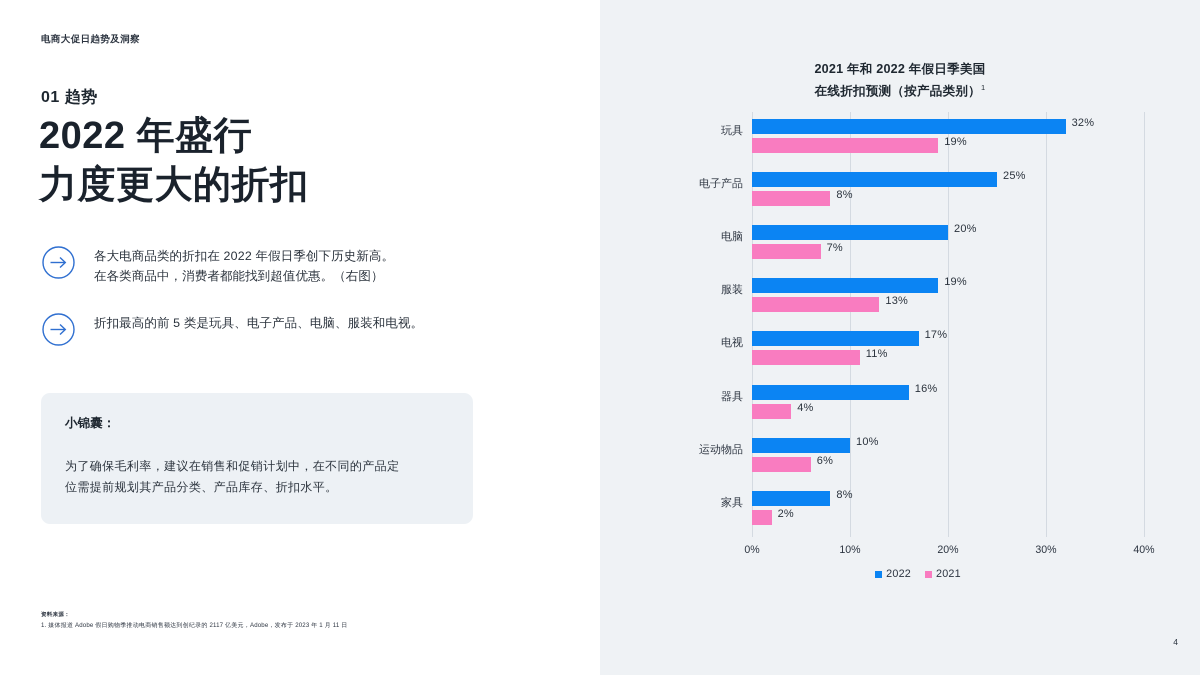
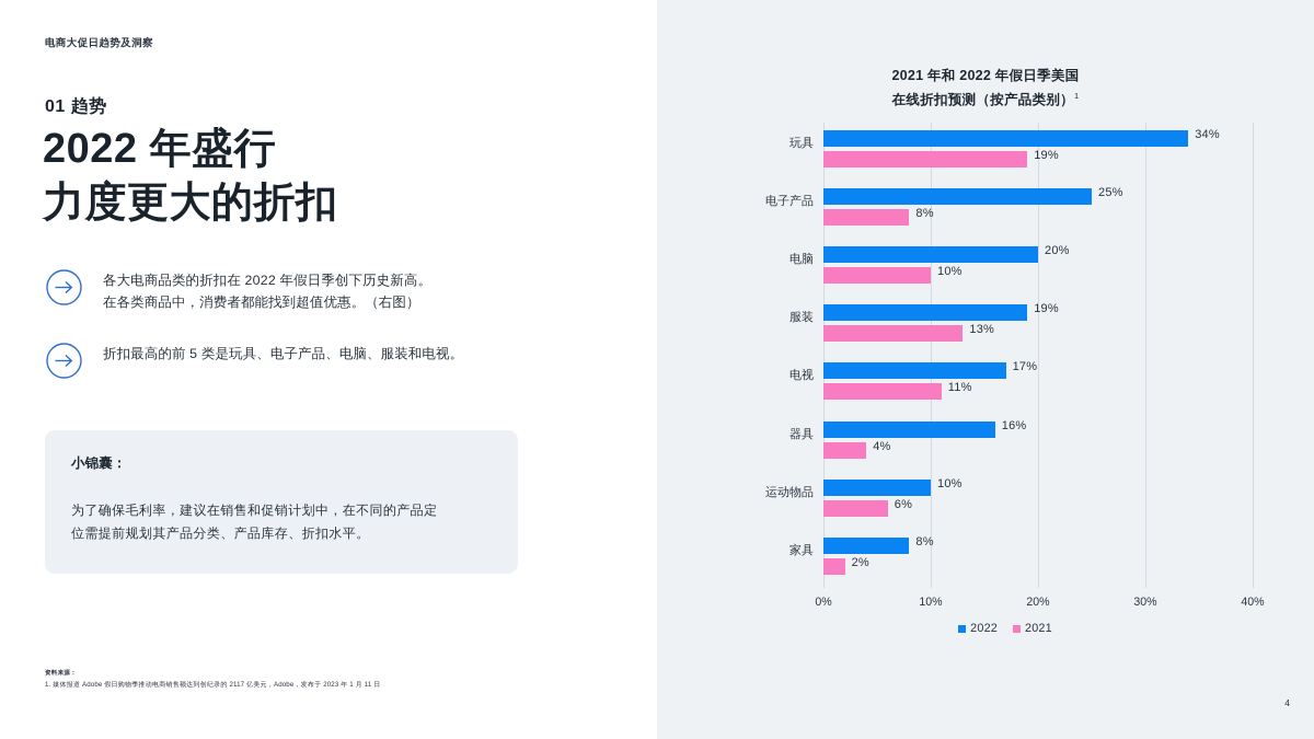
2022/玩具: 32% -> 34%
2021/电脑: 7% -> 10%
